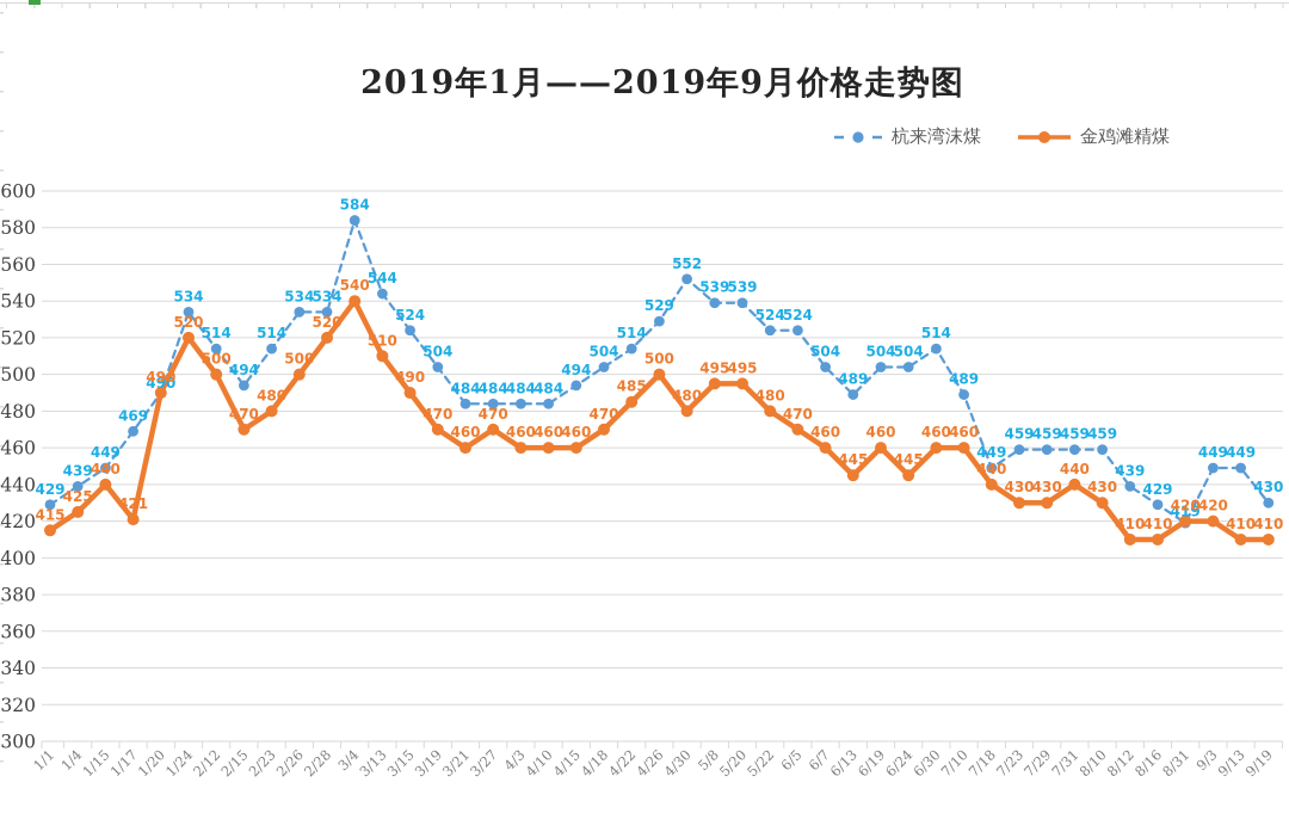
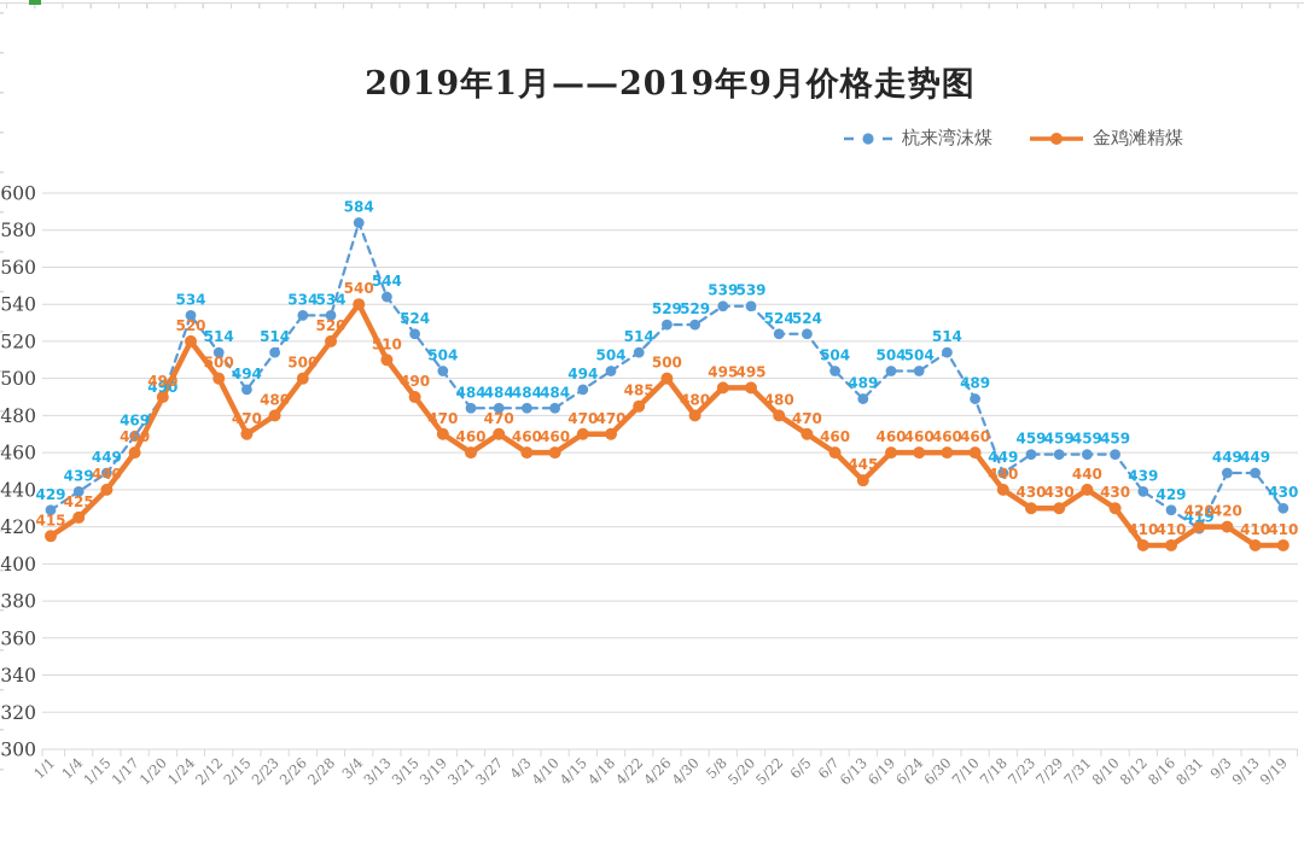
金鸡滩精煤/1/17: 421 -> 460
金鸡滩精煤/4/15: 460 -> 470
杭来湾沫煤/4/30: 552 -> 529
金鸡滩精煤/6/24: 445 -> 460
